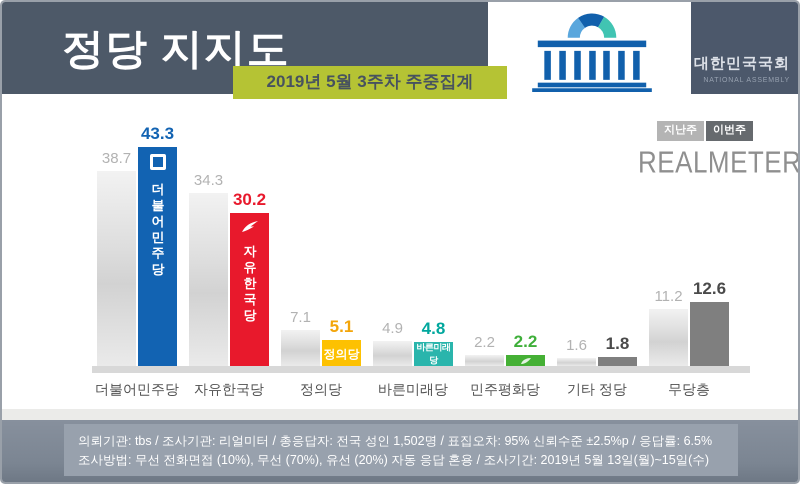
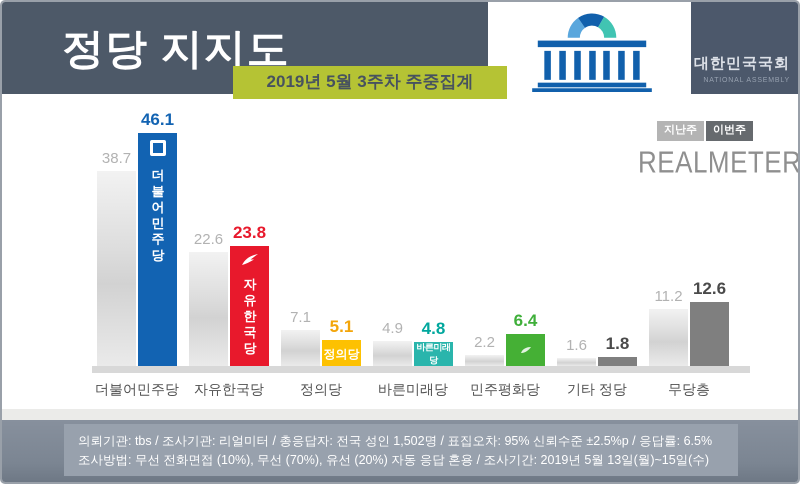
이번주/더불어민주당: 43.3 -> 46.1
지난주/자유한국당: 34.3 -> 22.6
이번주/자유한국당: 30.2 -> 23.8
이번주/민주평화당: 2.2 -> 6.4
